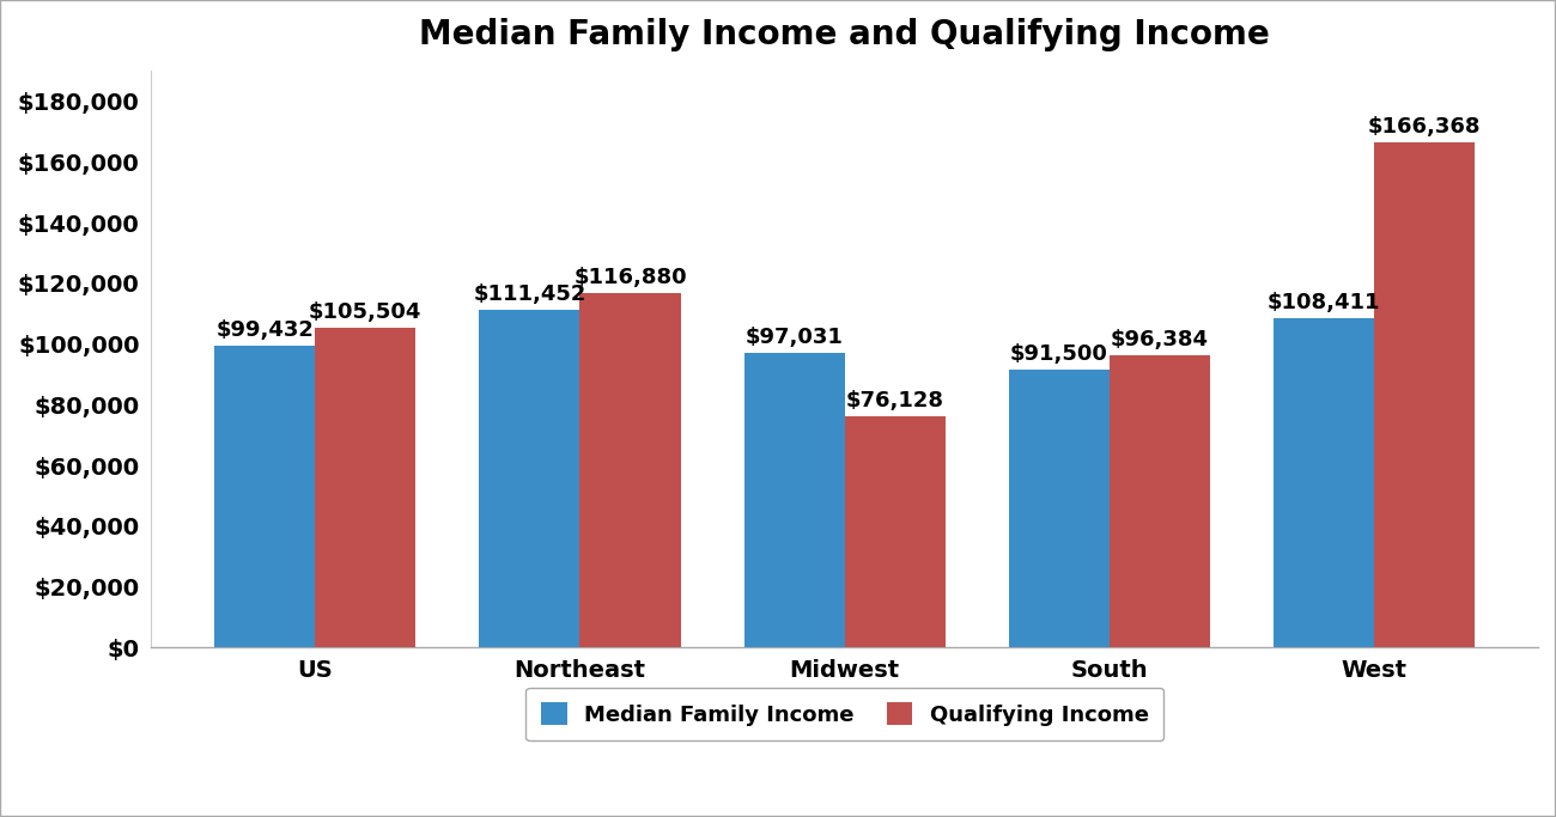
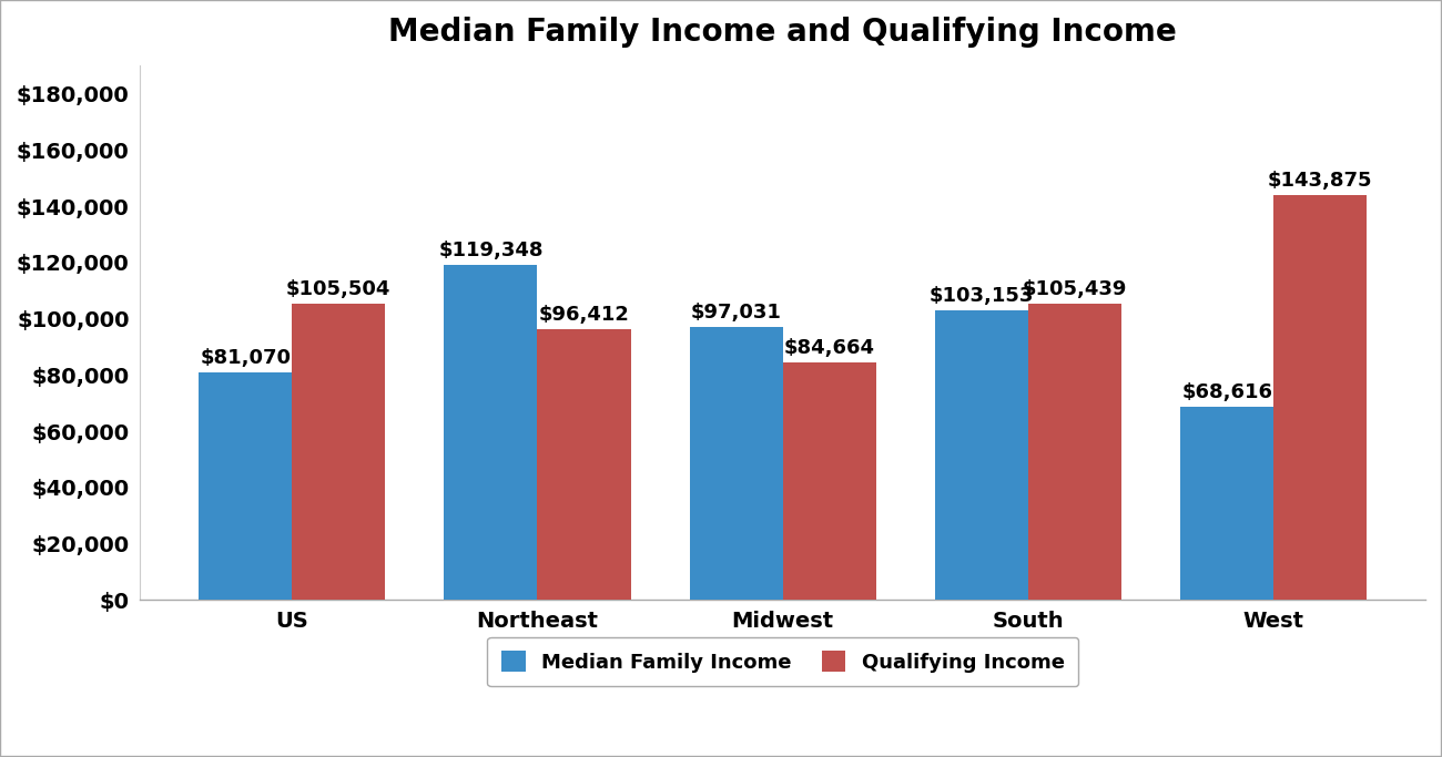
Median Family Income/US: $99,432 -> $81,070
Median Family Income/Northeast: $111,452 -> $119,348
Qualifying Income/Northeast: $116,880 -> $96,412
Qualifying Income/Midwest: $76,128 -> $84,664
Median Family Income/South: $91,500 -> $103,153
Qualifying Income/South: $96,384 -> $105,439
Median Family Income/West: $108,411 -> $68,616
Qualifying Income/West: $166,368 -> $143,875
